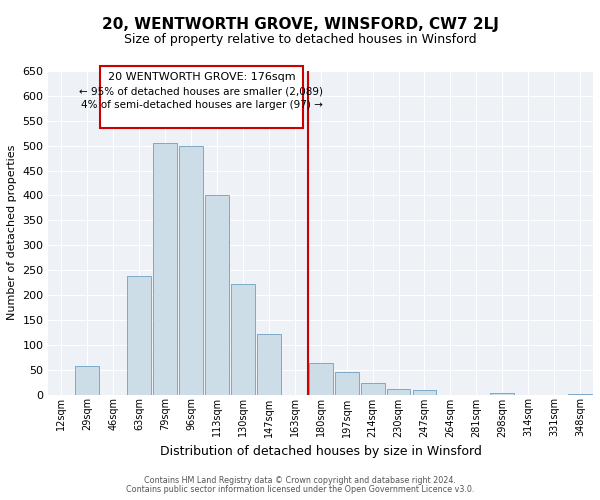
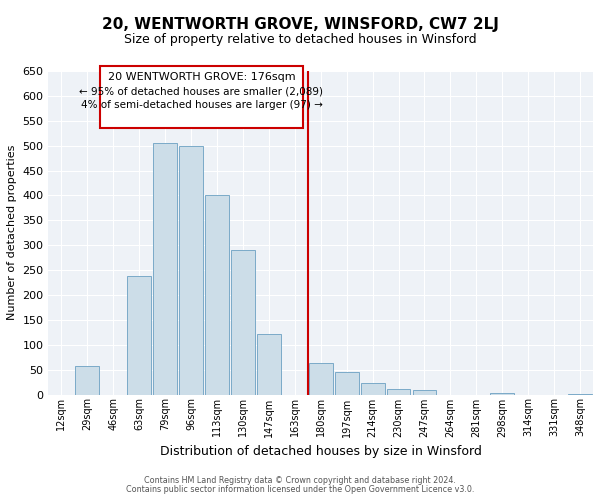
130sqm: 222 -> 290
